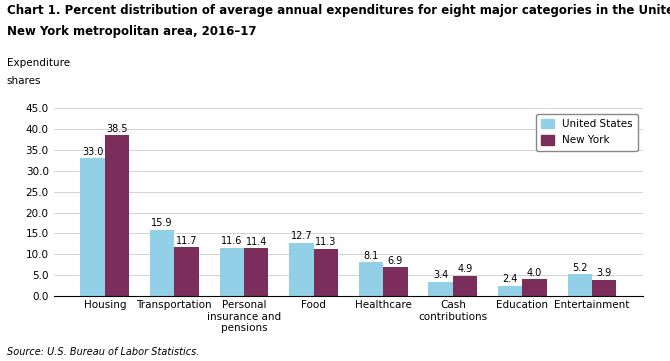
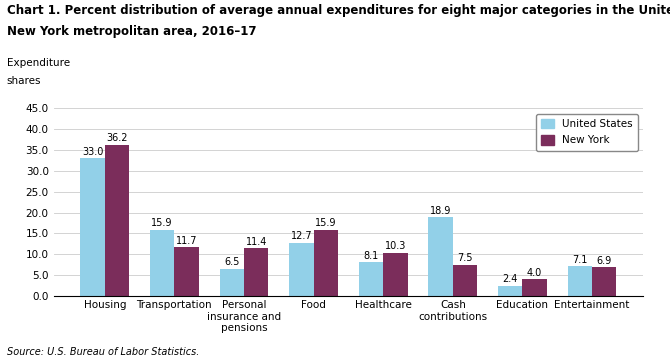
New York/Housing: 38.5 -> 36.2
United States/Personal insurance and pensions: 11.6 -> 6.5
New York/Food: 11.3 -> 15.9
New York/Healthcare: 6.9 -> 10.3
United States/Cash contributions: 3.4 -> 18.9
New York/Cash contributions: 4.9 -> 7.5
United States/Entertainment: 5.2 -> 7.1
New York/Entertainment: 3.9 -> 6.9
